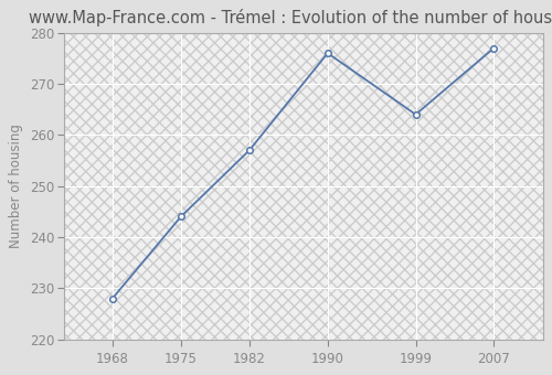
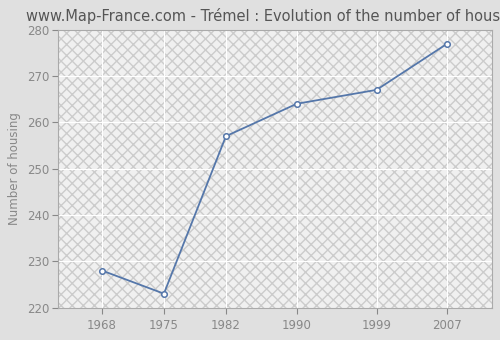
1975: 244 -> 223
1990: 276 -> 264
1999: 264 -> 267
